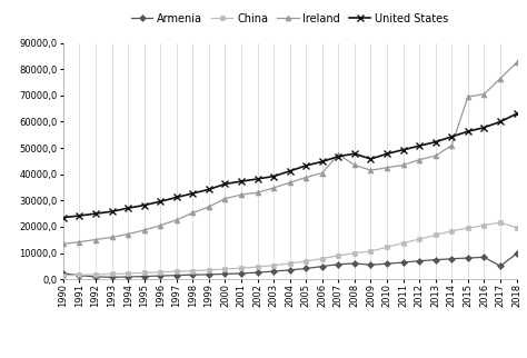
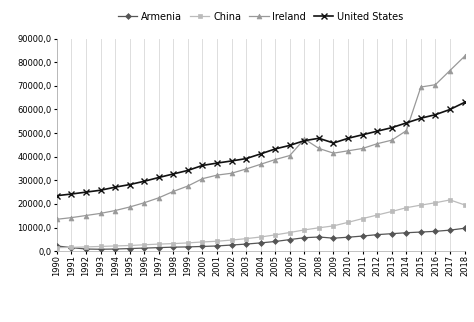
Armenia/2017: 5000 -> 8900
